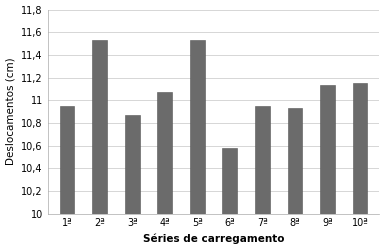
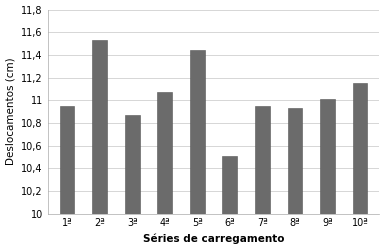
5ª: 11,53 -> 11,44
6ª: 10,58 -> 10,51
9ª: 11,13 -> 11,01
